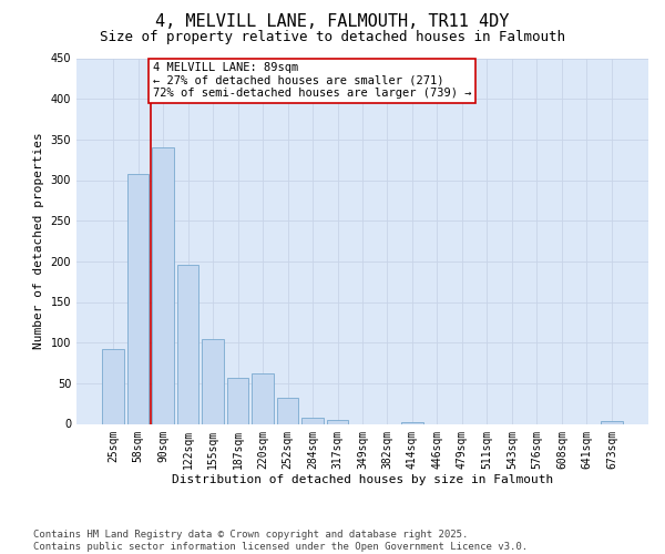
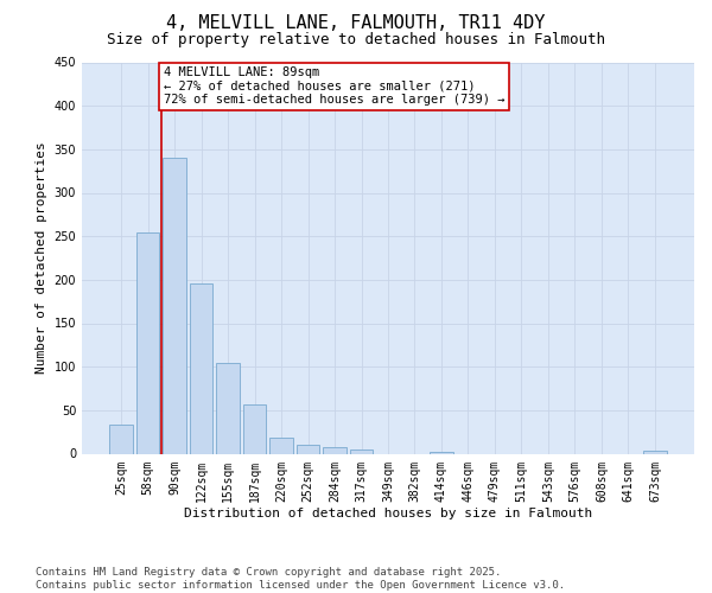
25sqm: 92 -> 33
58sqm: 308 -> 255
220sqm: 62 -> 18
252sqm: 32 -> 10
